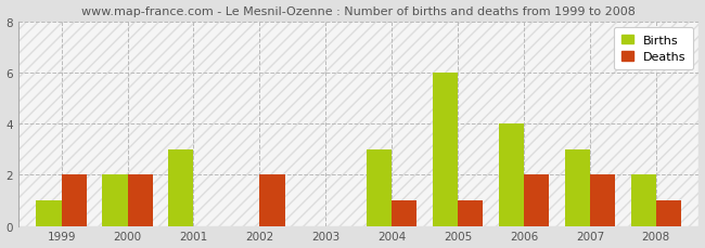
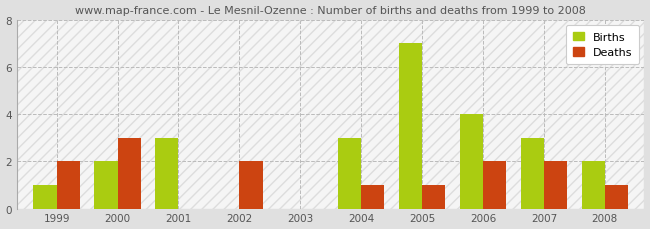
Deaths/2000: 2 -> 3
Births/2005: 6 -> 7
